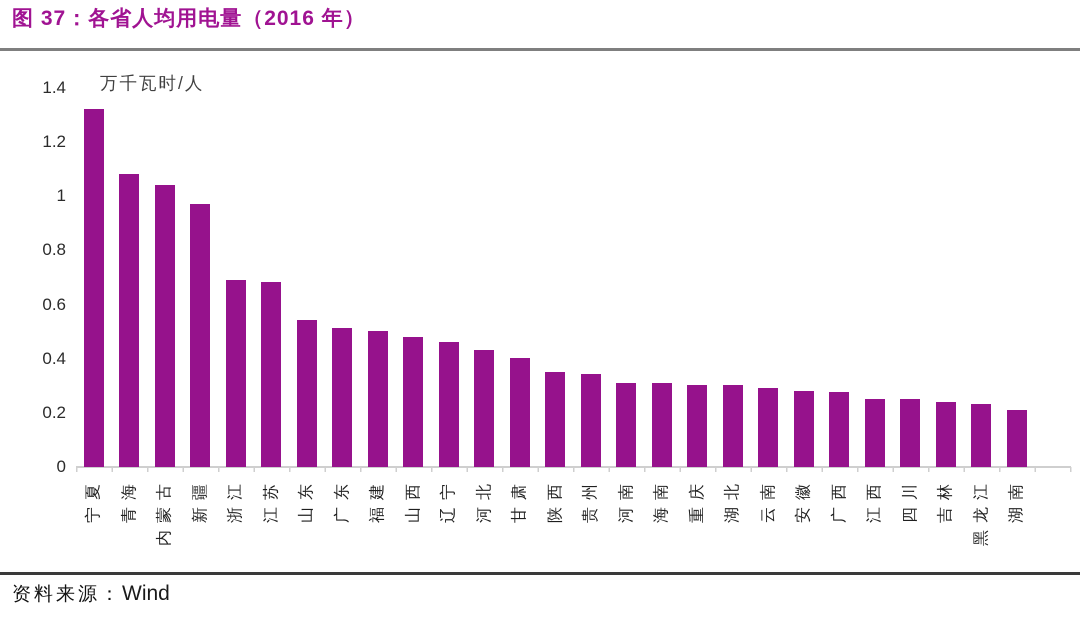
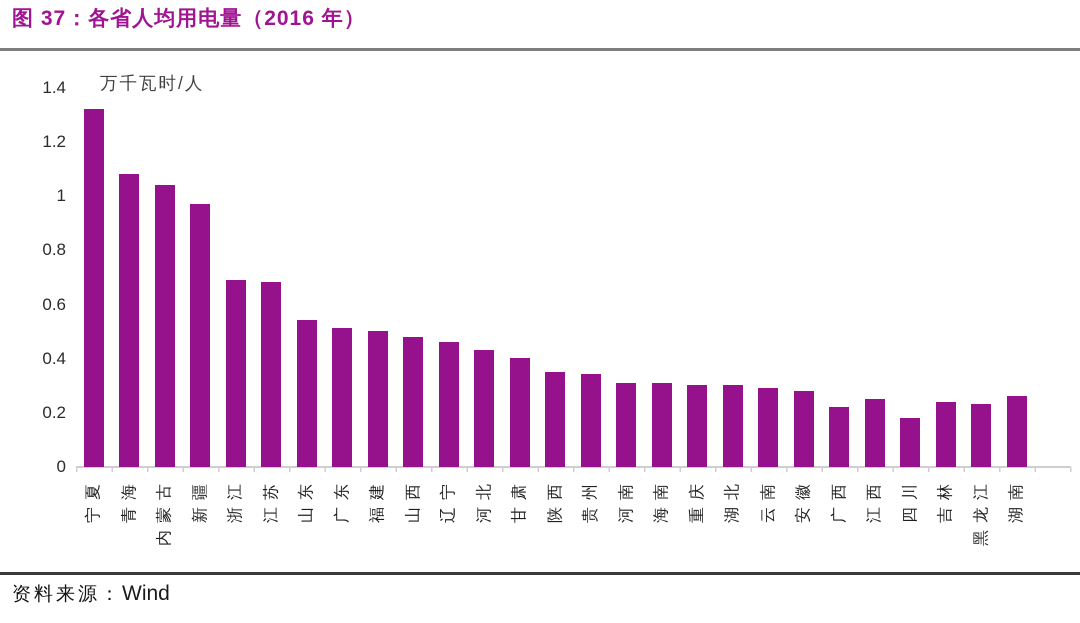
广西: 0.28 -> 0.22
四川: 0.25 -> 0.18
湖南: 0.21 -> 0.26
